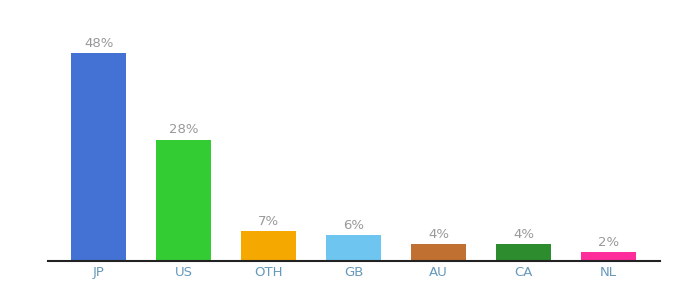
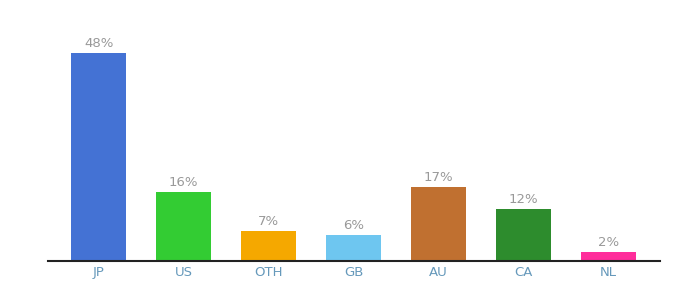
US: 28% -> 16%
AU: 4% -> 17%
CA: 4% -> 12%
